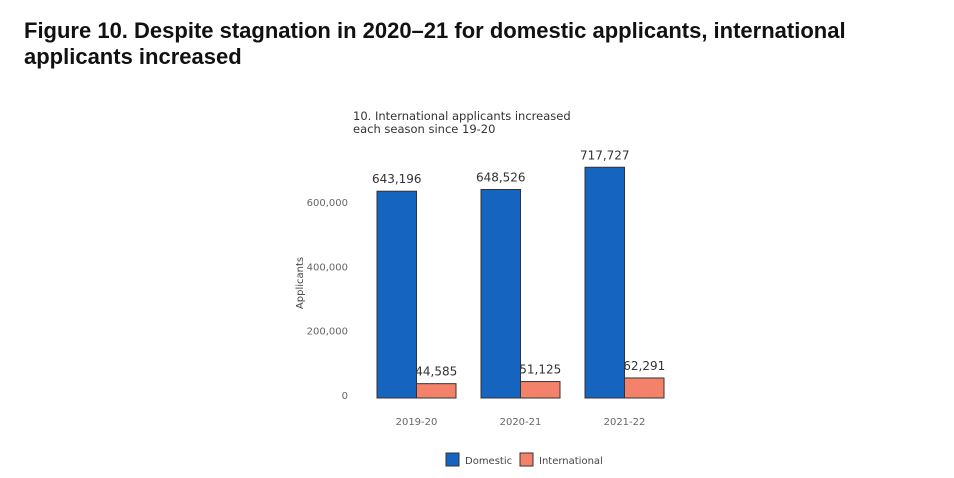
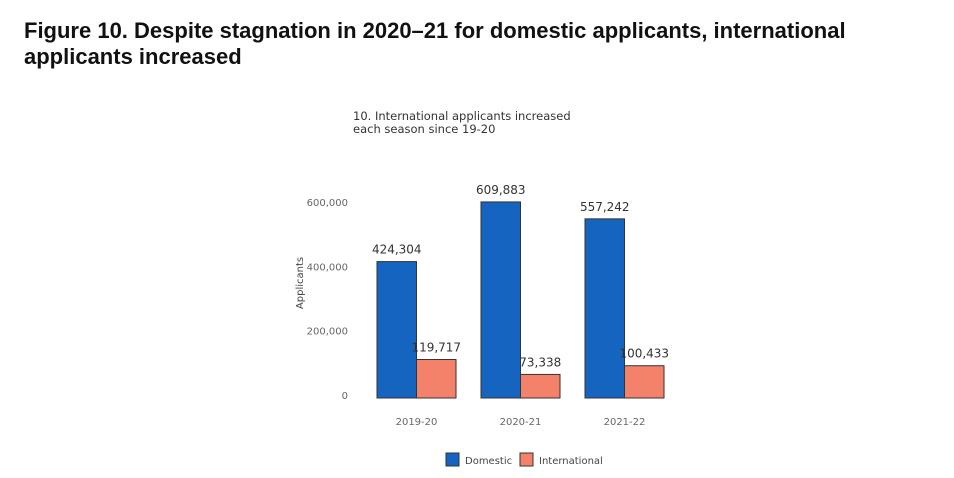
Domestic/2019-20: 643,196 -> 424,304
International/2019-20: 44,585 -> 119,717
Domestic/2020-21: 648,526 -> 609,883
International/2020-21: 51,125 -> 73,338
Domestic/2021-22: 717,727 -> 557,242
International/2021-22: 62,291 -> 100,433
